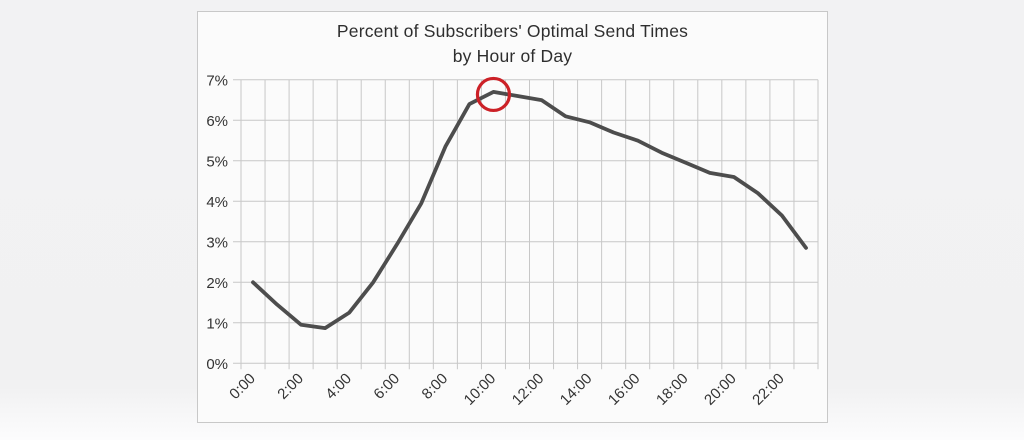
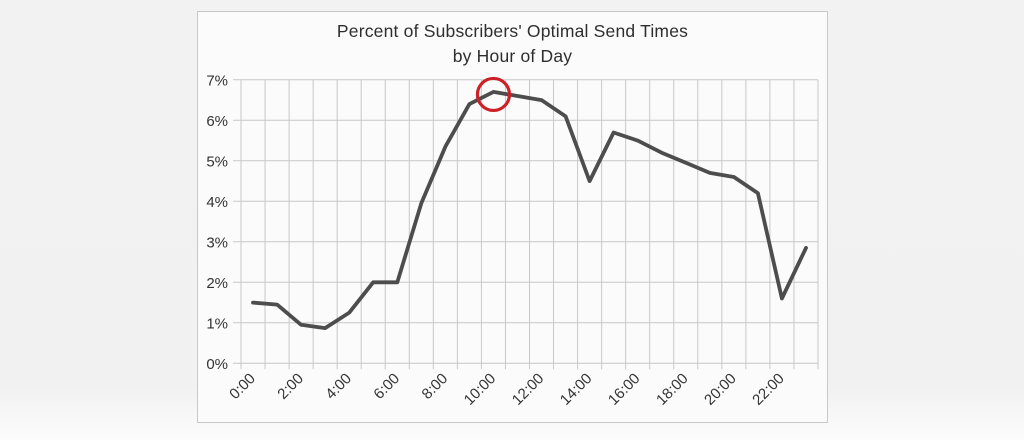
0:00: 2.0% -> 1.5%
6:00: 3.0% -> 2.0%
14:00: 6.0% -> 4.5%
22:00: 3.6% -> 1.6%
